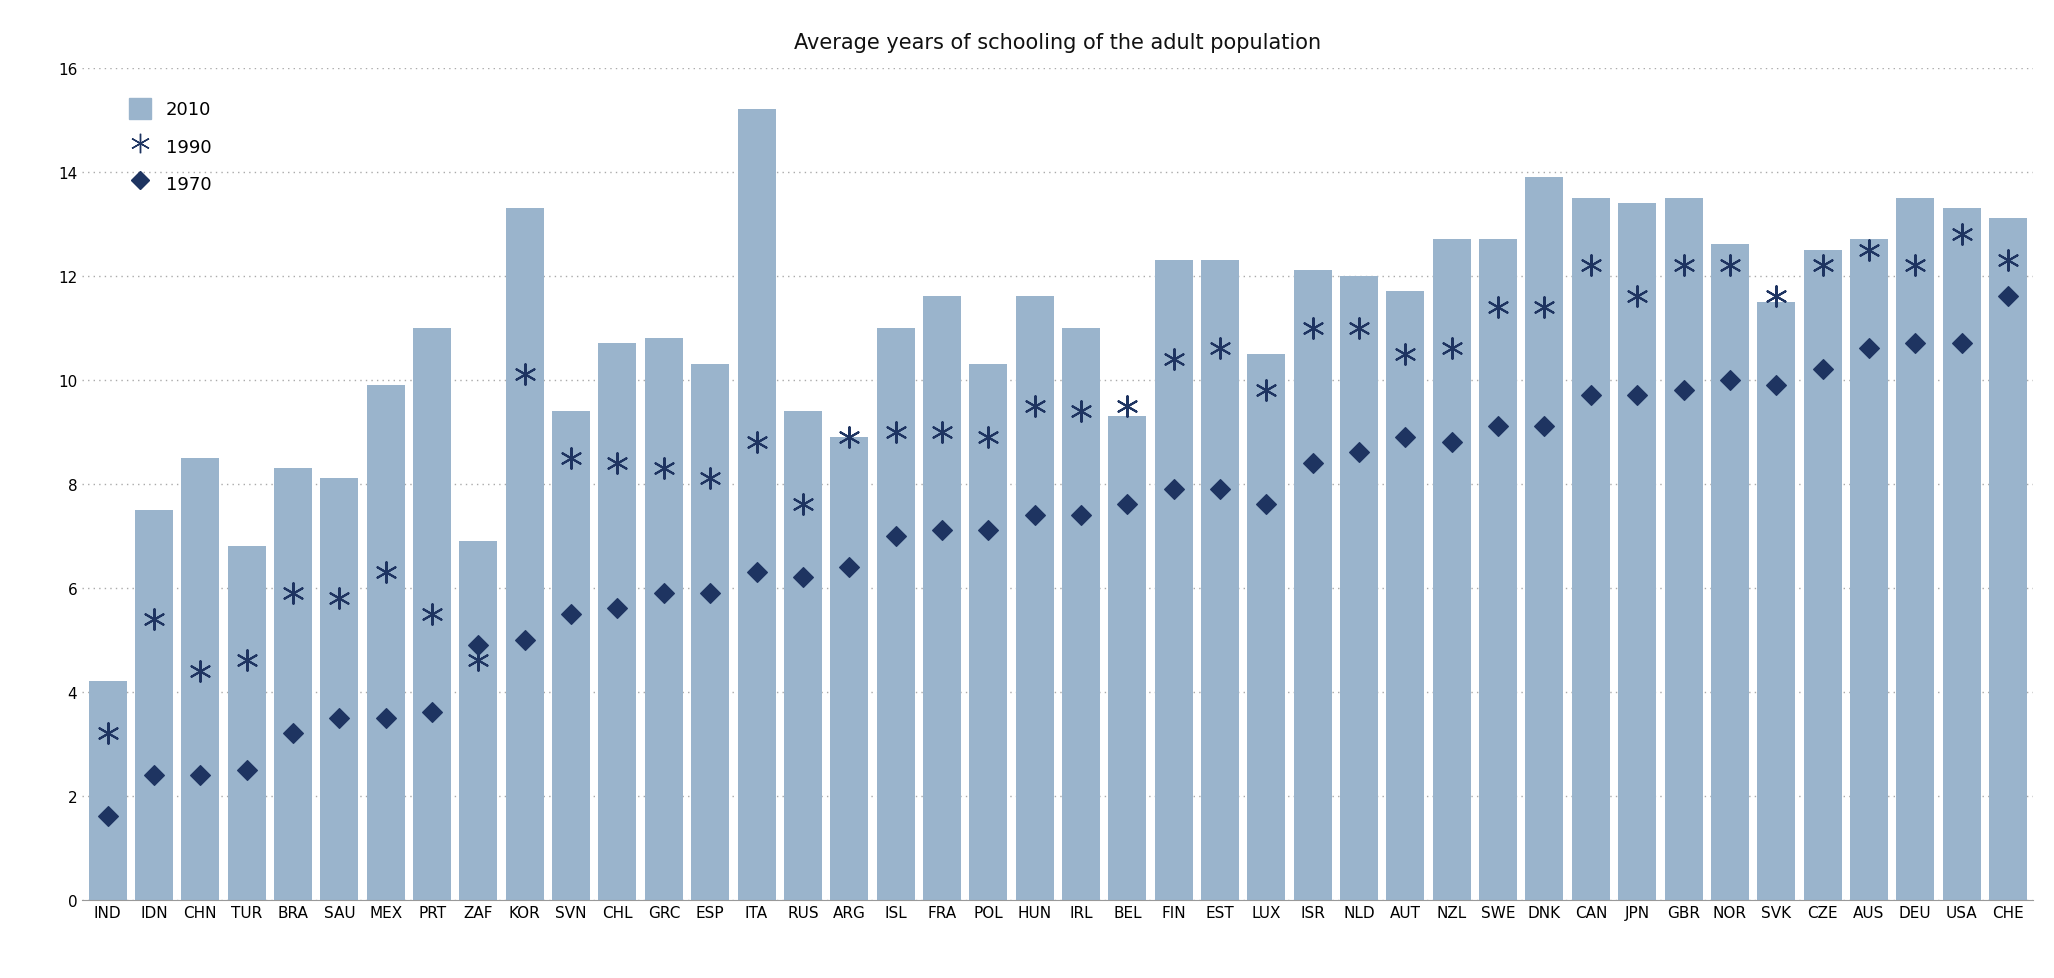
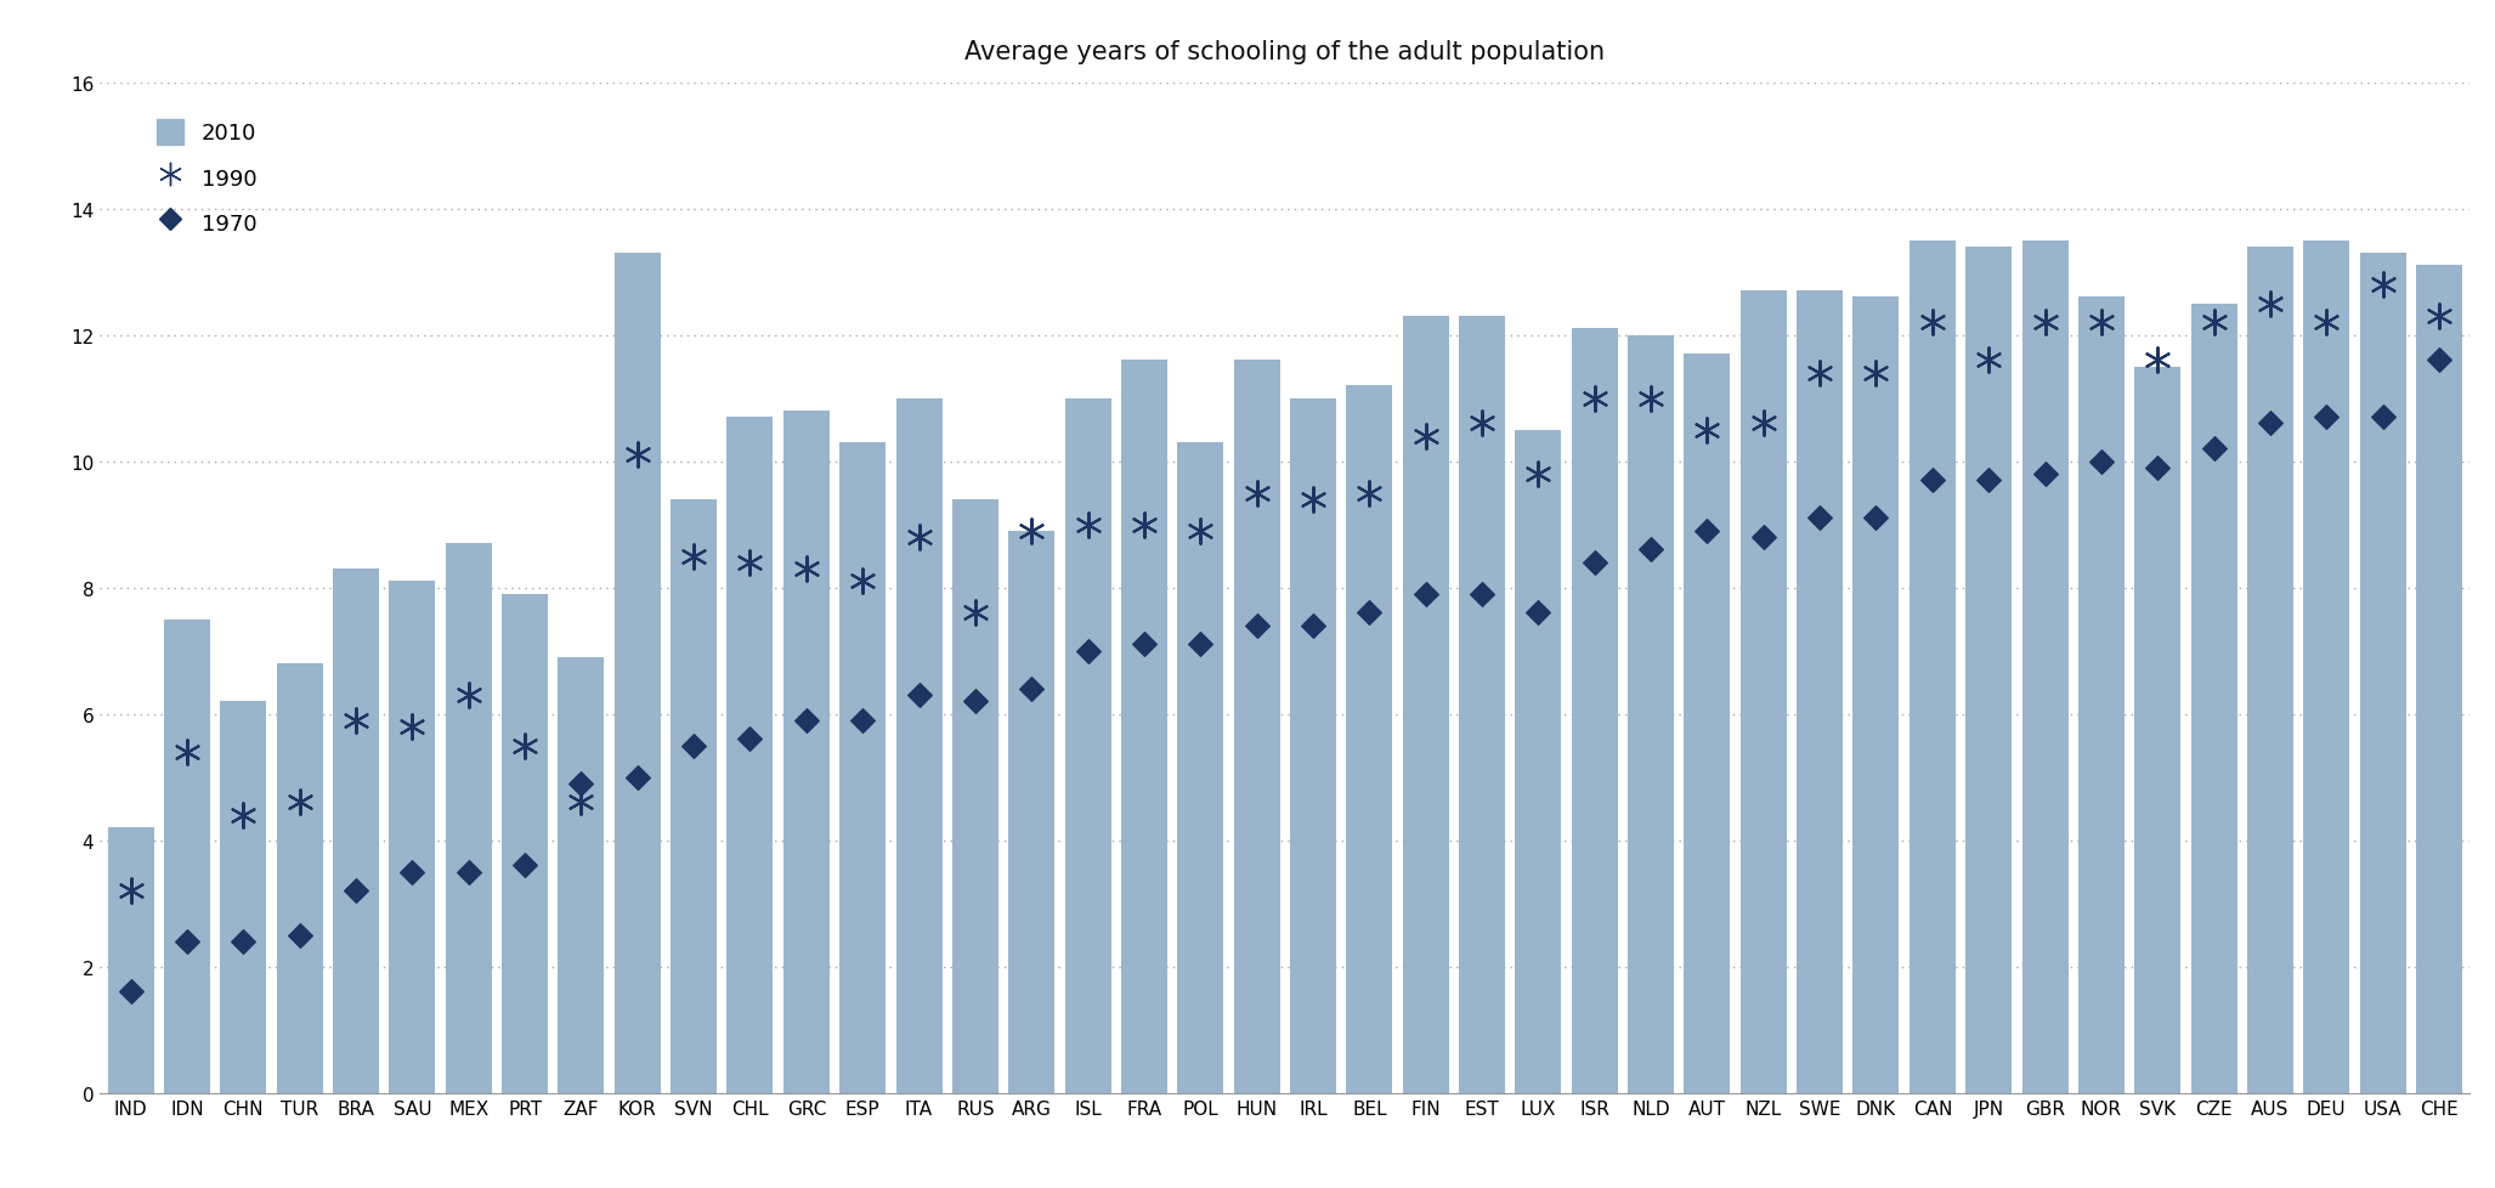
2010/CHN: 8.5 -> 6.2
2010/MEX: 9.9 -> 8.7
2010/PRT: 11.0 -> 7.9
2010/ITA: 15.2 -> 11.0
2010/BEL: 9.3 -> 11.2
2010/DNK: 13.9 -> 12.6
2010/AUS: 12.7 -> 13.4
